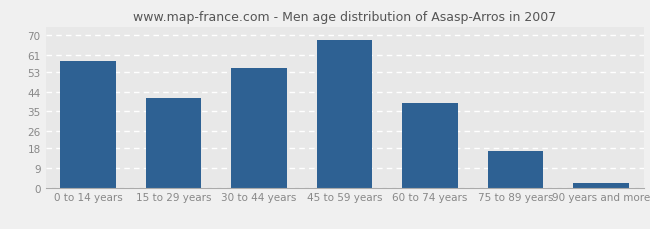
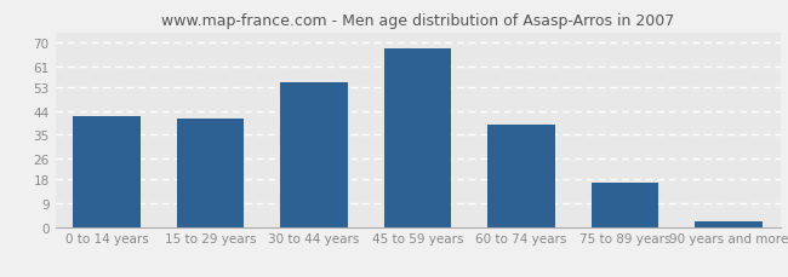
0 to 14 years: 58 -> 42
